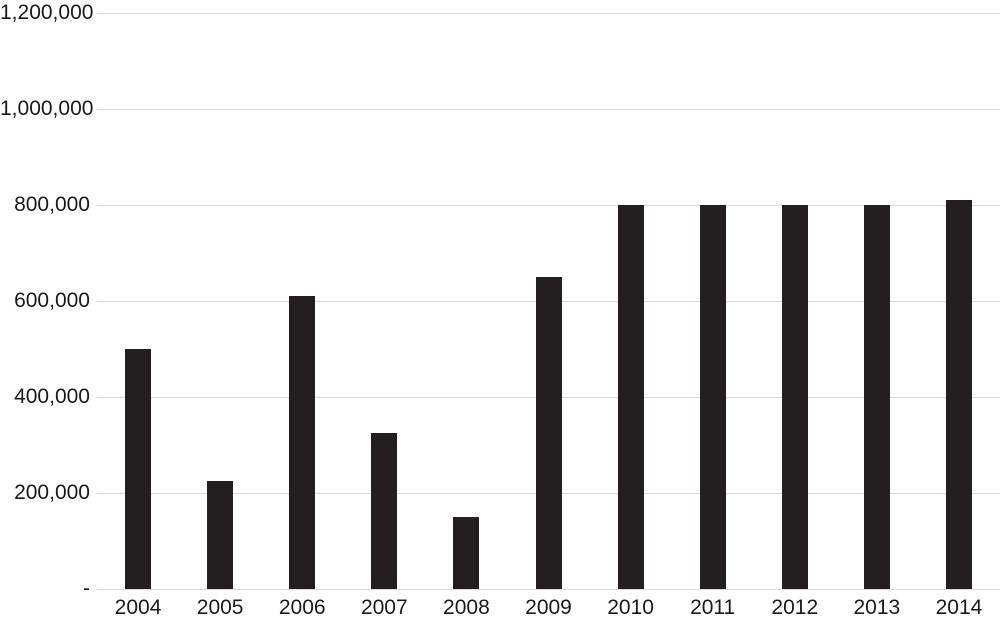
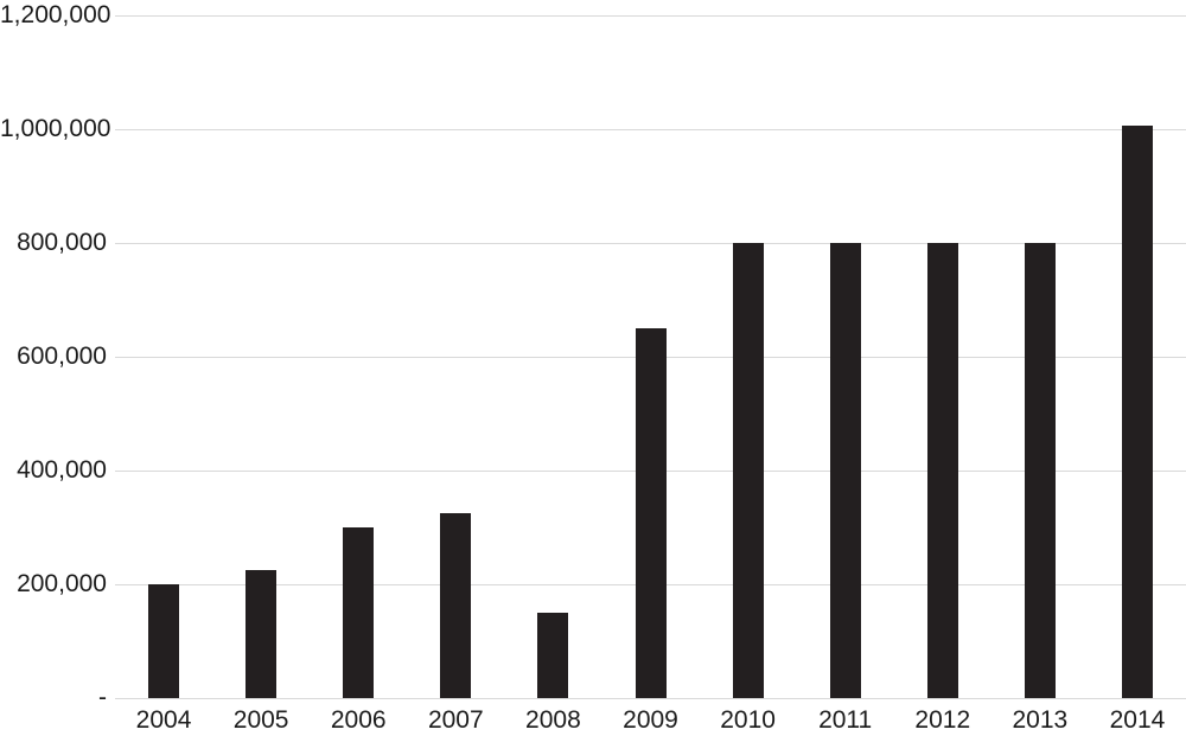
2004: 500000 -> 200000
2006: 610000 -> 300000
2014: 810000 -> 1010000
